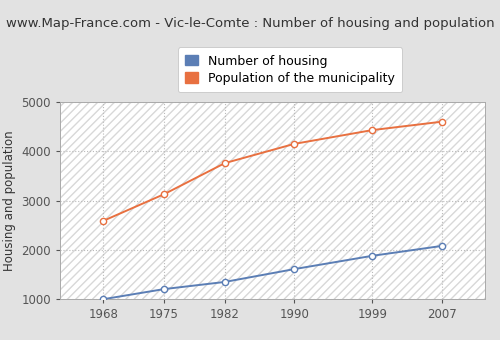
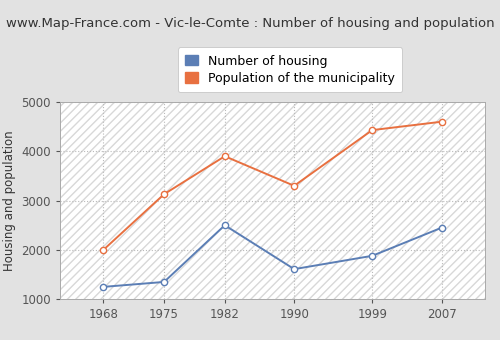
Number of housing/1968: 1000 -> 1250
Population of the municipality/1968: 2590 -> 2000
Number of housing/1975: 1200 -> 1350
Number of housing/1982: 1350 -> 2500
Population of the municipality/1982: 3760 -> 3900
Population of the municipality/1990: 4150 -> 3300
Number of housing/2007: 2080 -> 2450
